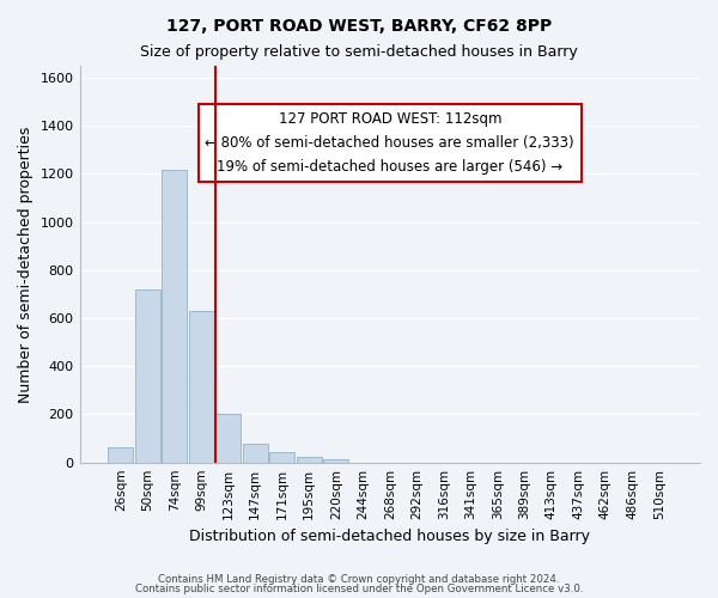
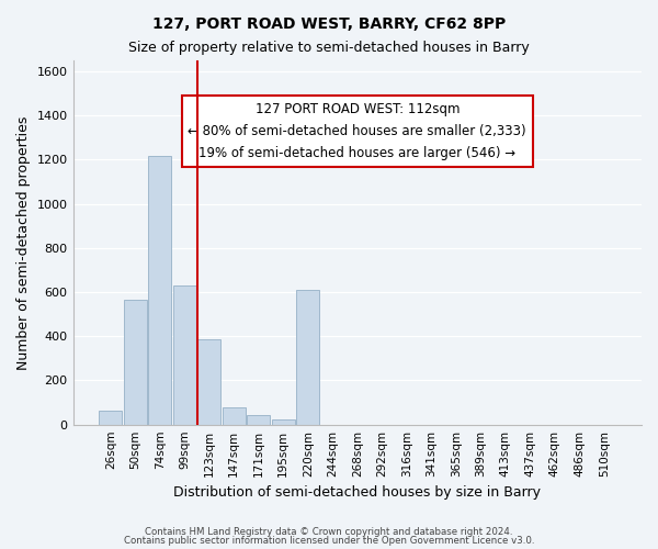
50sqm: 720 -> 565
123sqm: 200 -> 385
220sqm: 15 -> 610
